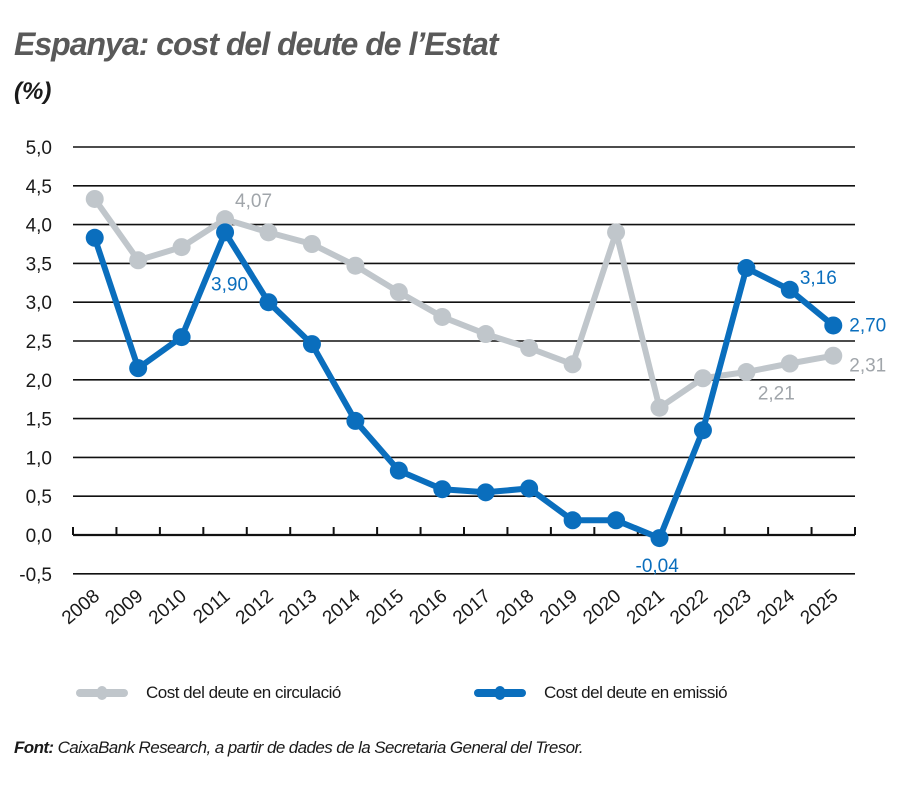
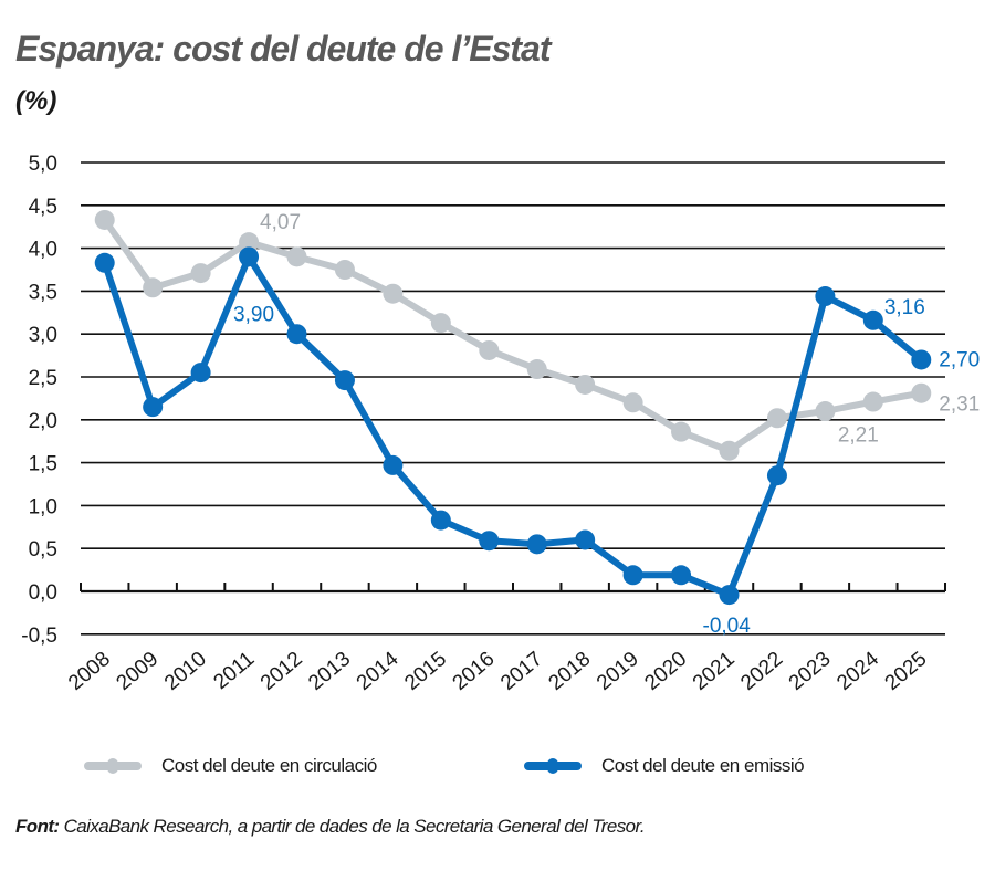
Cost del deute en circulació/2020: 3,9 -> 1,9
